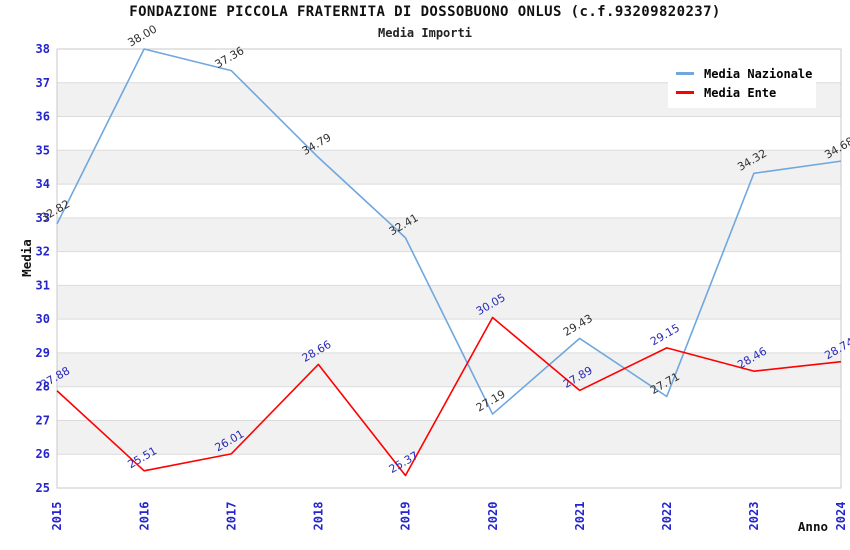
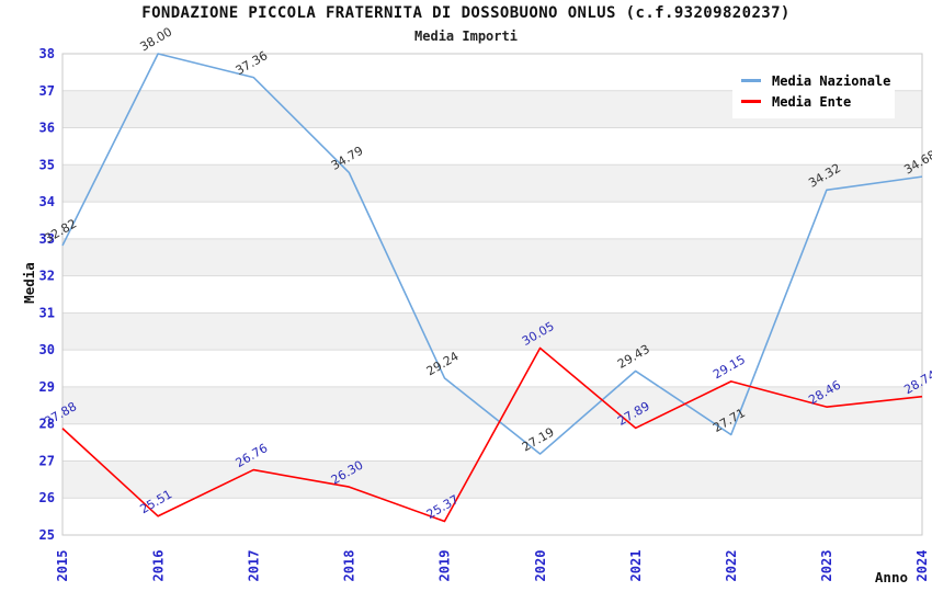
Media Ente/2017: 26.01 -> 26.76
Media Ente/2018: 28.66 -> 26.30
Media Nazionale/2019: 32.41 -> 29.24
